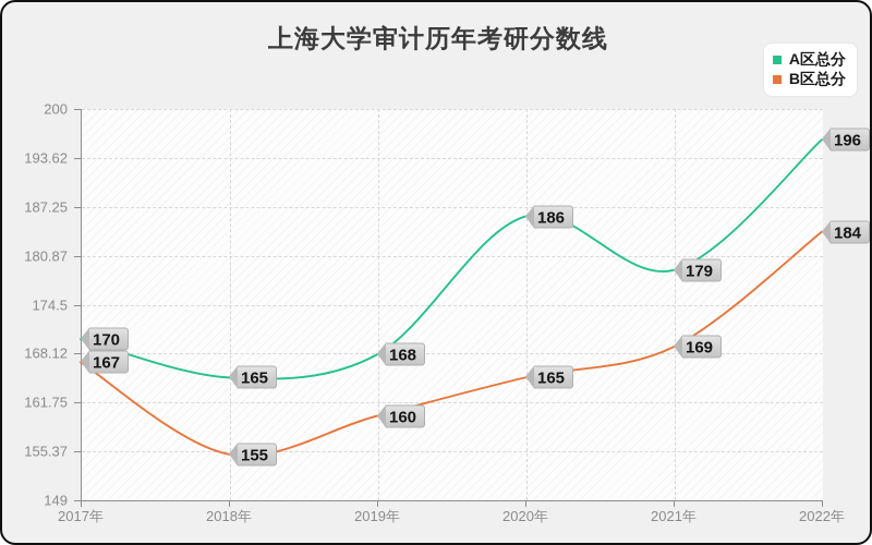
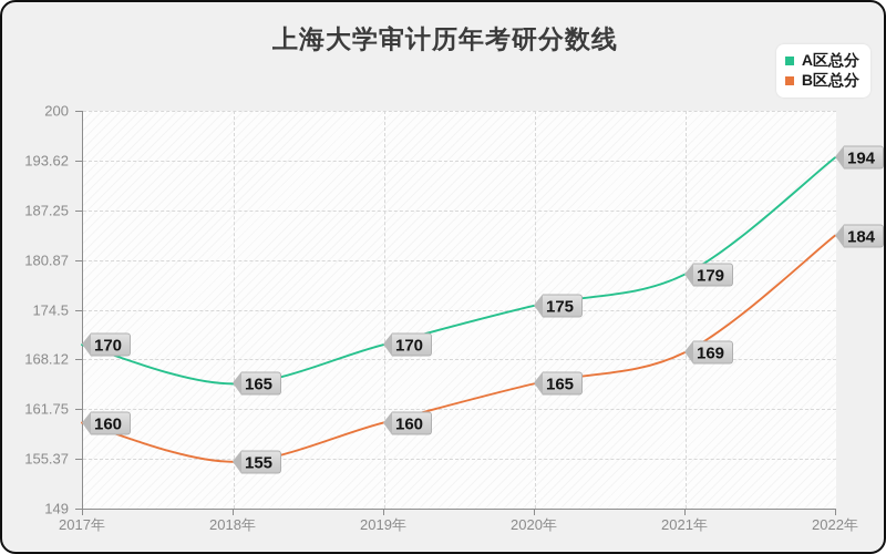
B区总分/2017年: 167 -> 160
A区总分/2019年: 168 -> 170
A区总分/2020年: 186 -> 175
A区总分/2022年: 196 -> 194
